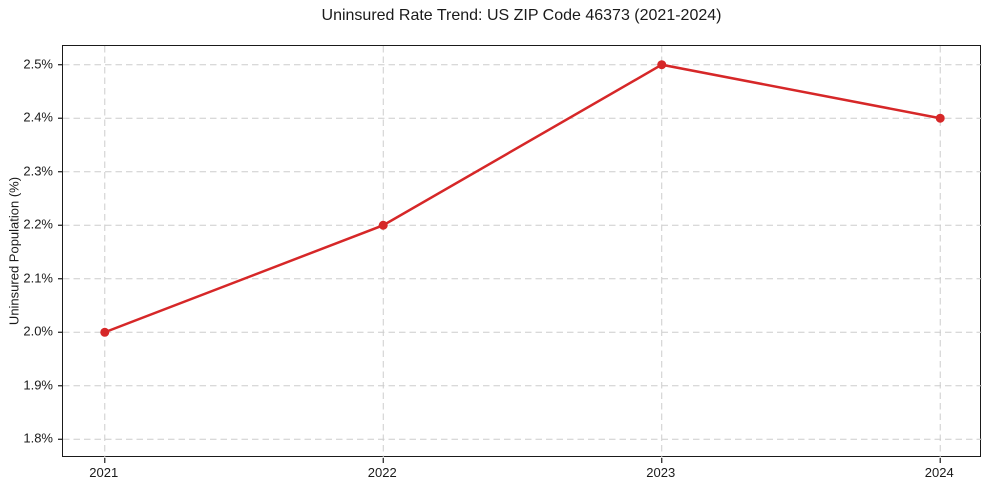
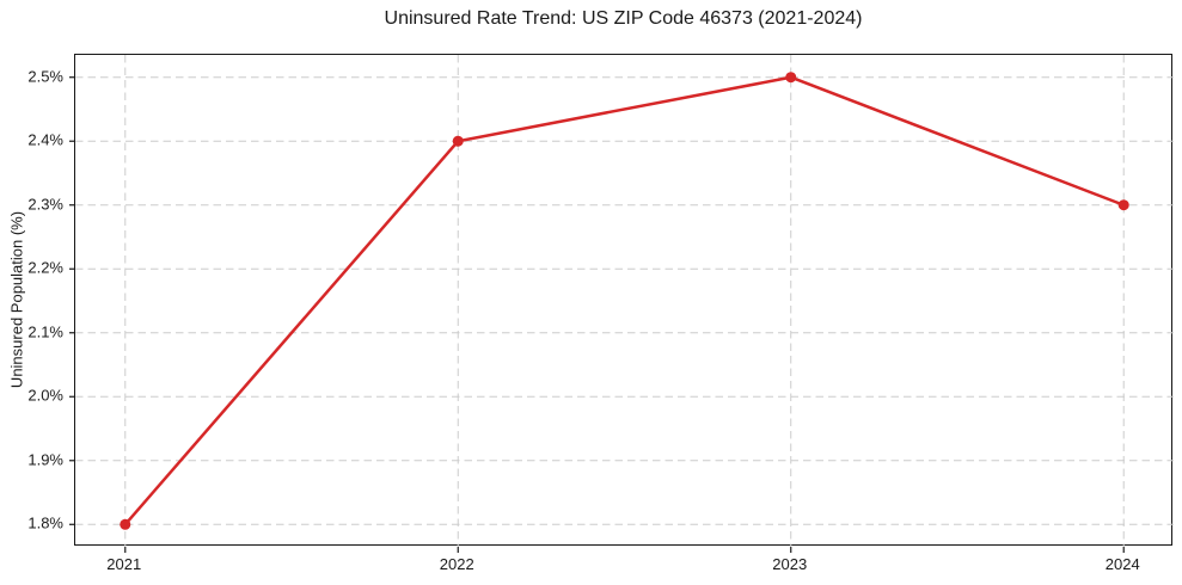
2021: 2.0% -> 1.8%
2022: 2.2% -> 2.4%
2024: 2.4% -> 2.3%
